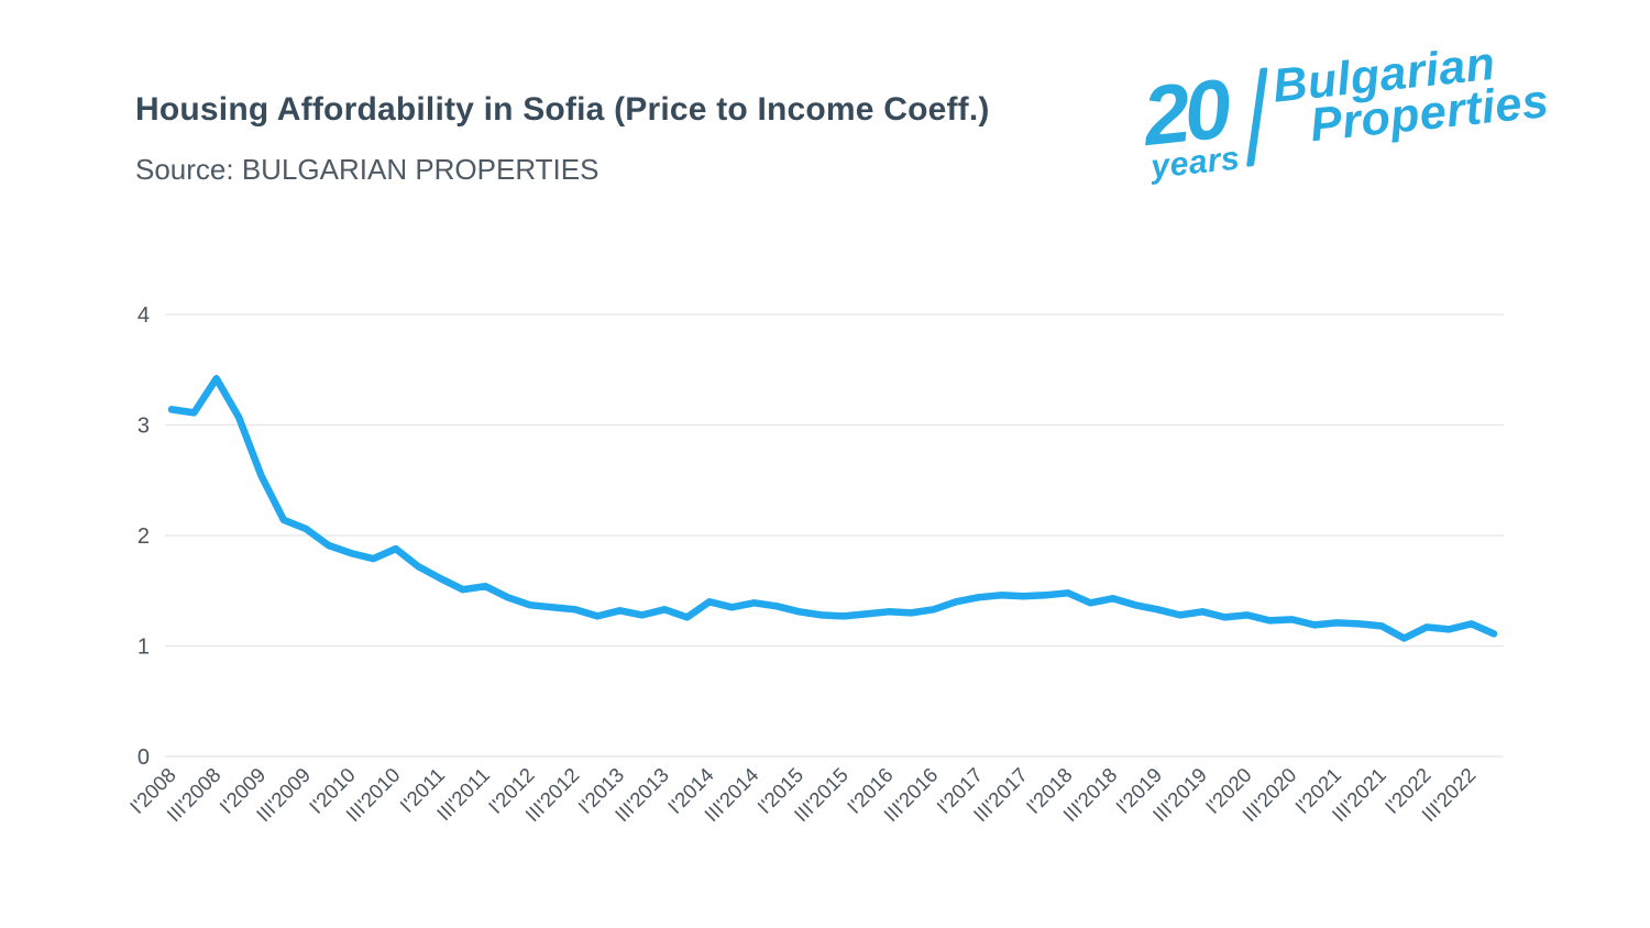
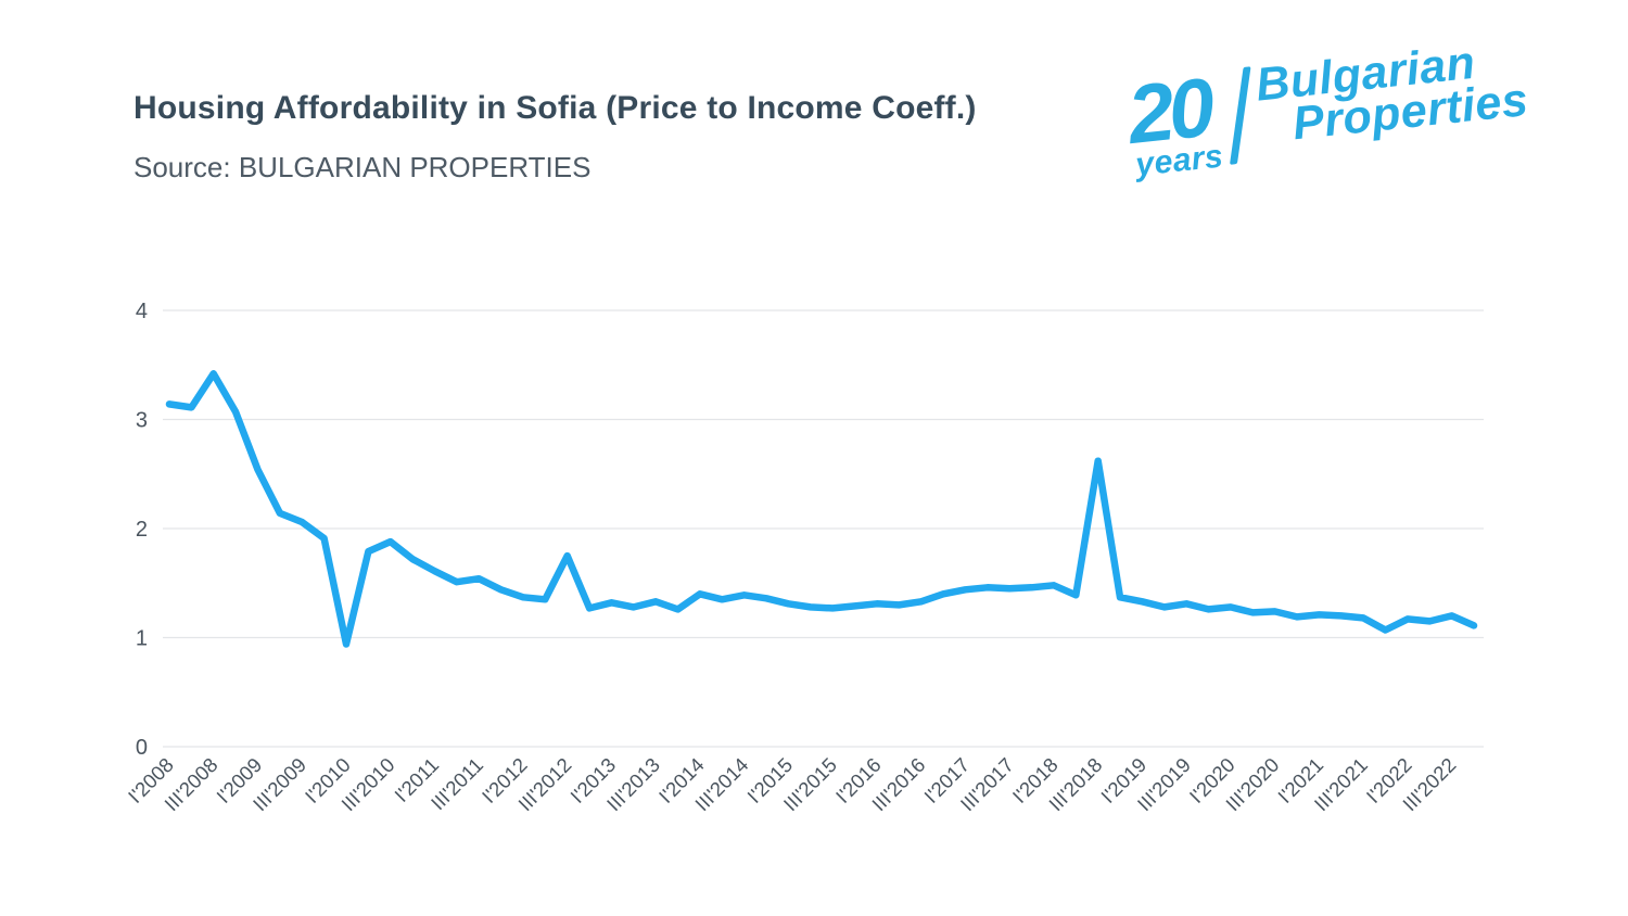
I'2010: 1.84 -> 0.94
III'2012: 1.33 -> 1.75
III'2018: 1.43 -> 2.62
